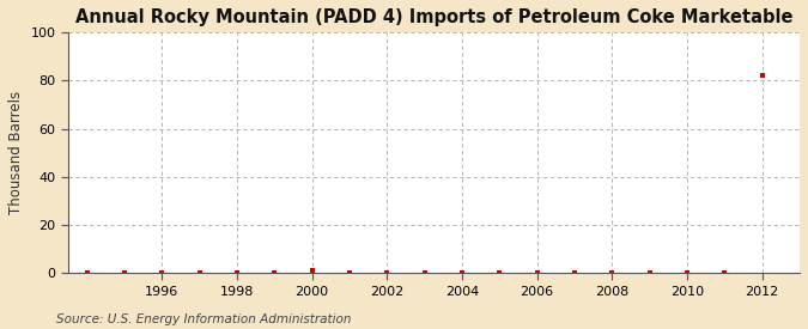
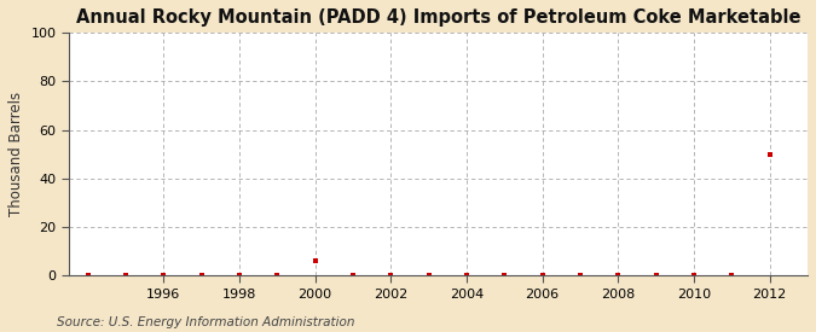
2000: 1 -> 6
2012: 82 -> 50
